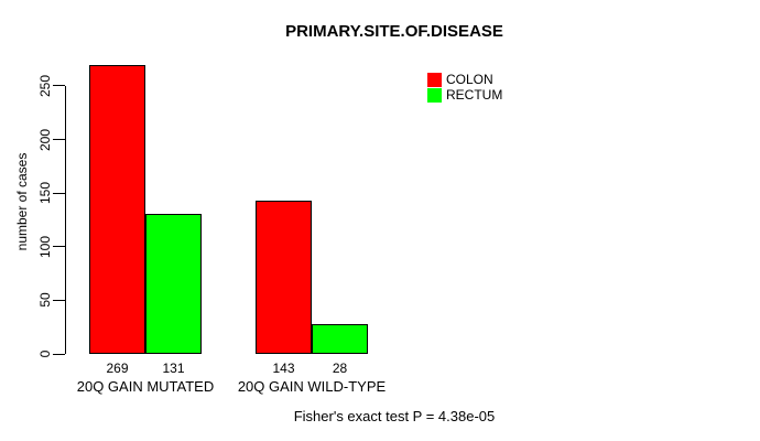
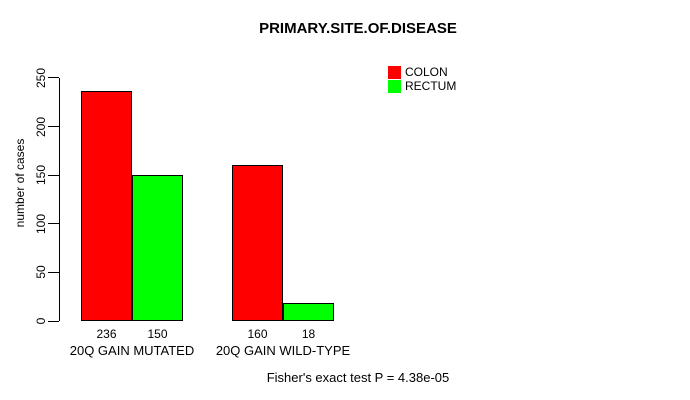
COLON/20Q GAIN MUTATED: 269 -> 236
RECTUM/20Q GAIN MUTATED: 131 -> 150
COLON/20Q GAIN WILD-TYPE: 143 -> 160
RECTUM/20Q GAIN WILD-TYPE: 28 -> 18
